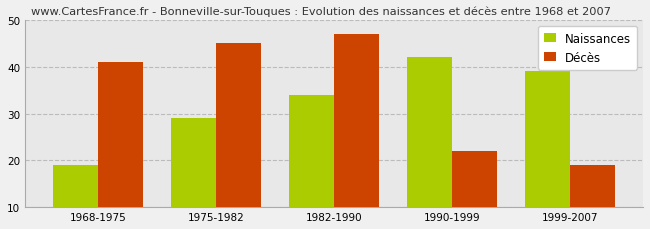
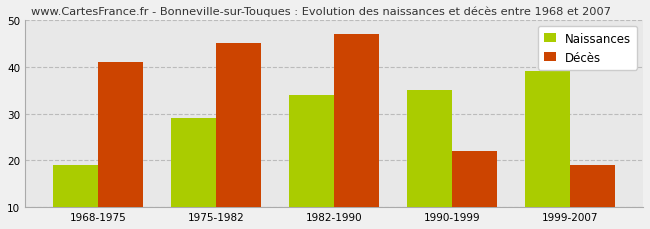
Naissances/1990-1999: 42 -> 35
